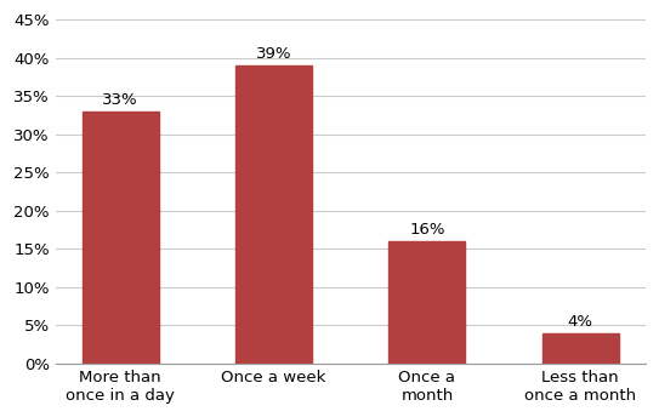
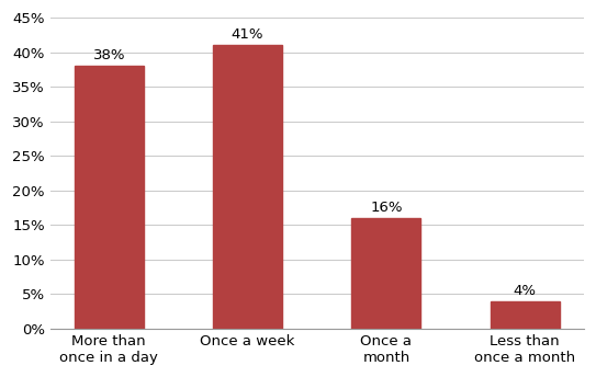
More than once in a day: 33% -> 38%
Once a week: 39% -> 41%
